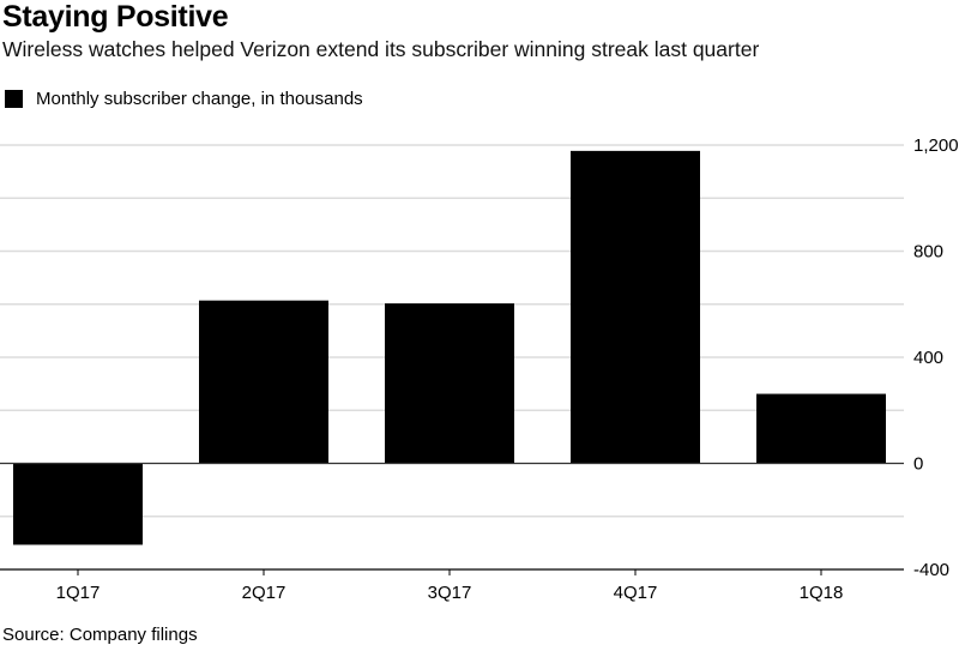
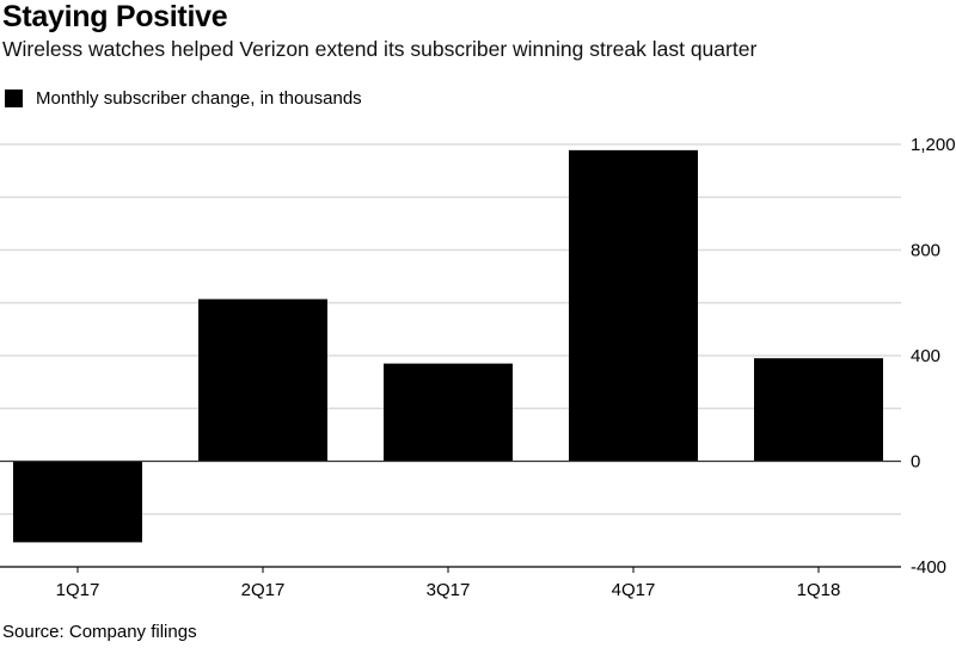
3Q17: 600 -> 370
1Q18: 260 -> 390
